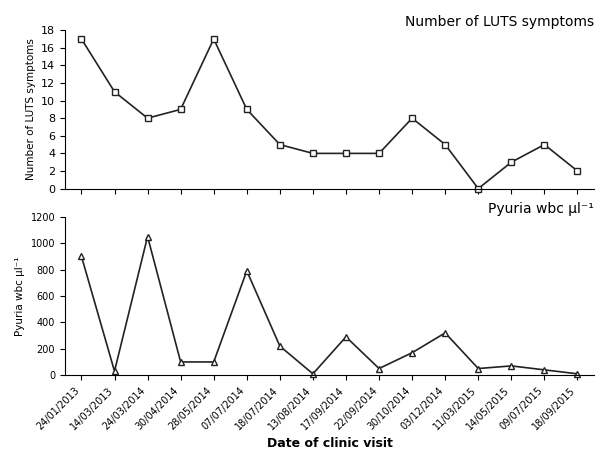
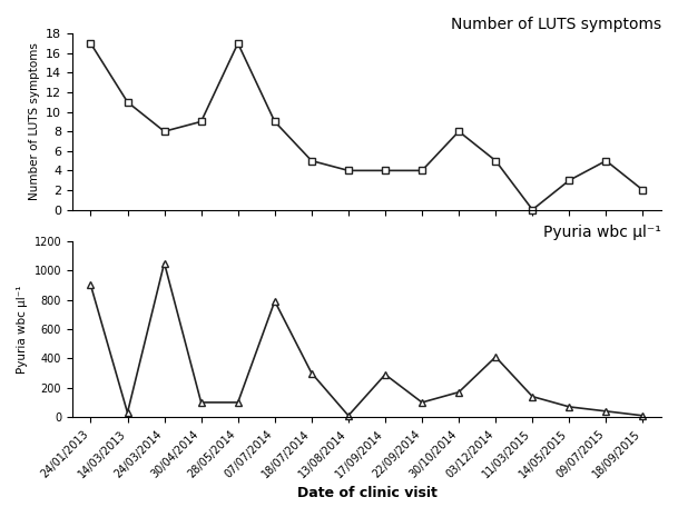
Pyuria wbc μl⁻¹/18/07/2014: 220 -> 300
Pyuria wbc μl⁻¹/22/09/2014: 50 -> 100
Pyuria wbc μl⁻¹/03/12/2014: 320 -> 410
Pyuria wbc μl⁻¹/11/03/2015: 50 -> 140
